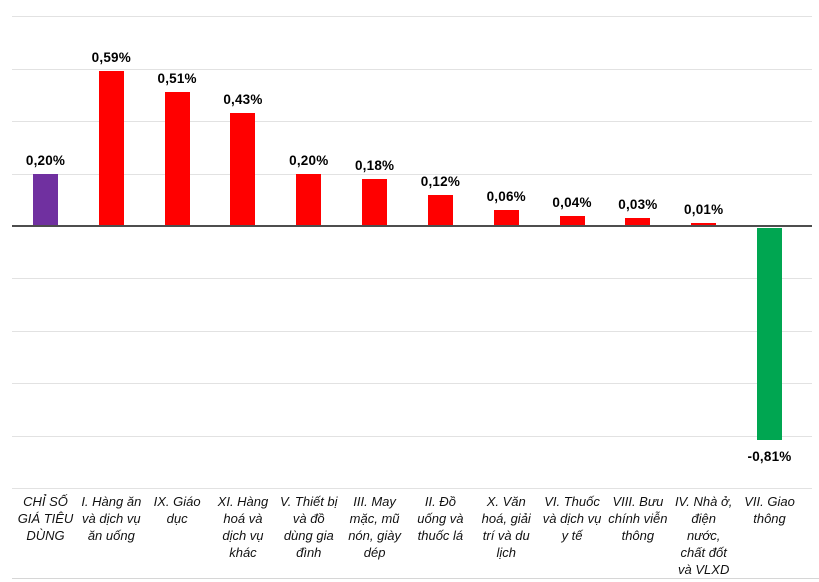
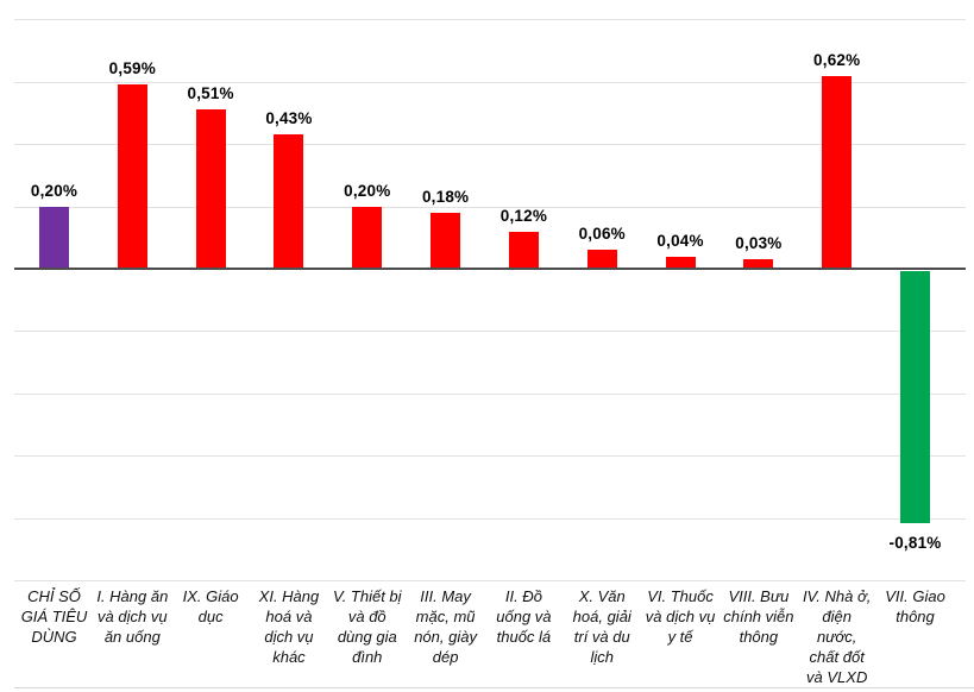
IV. Nhà ở, điện nước, chất đốt và VLXD: 0,01% -> 0,62%
